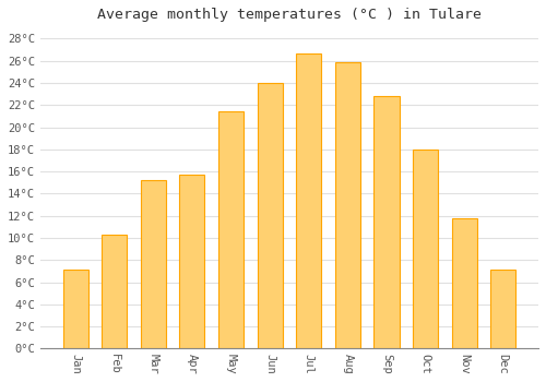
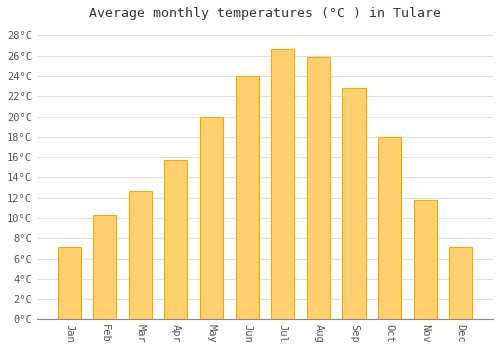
Mar: 15.2°C -> 12.7°C
May: 21.4°C -> 20.0°C
